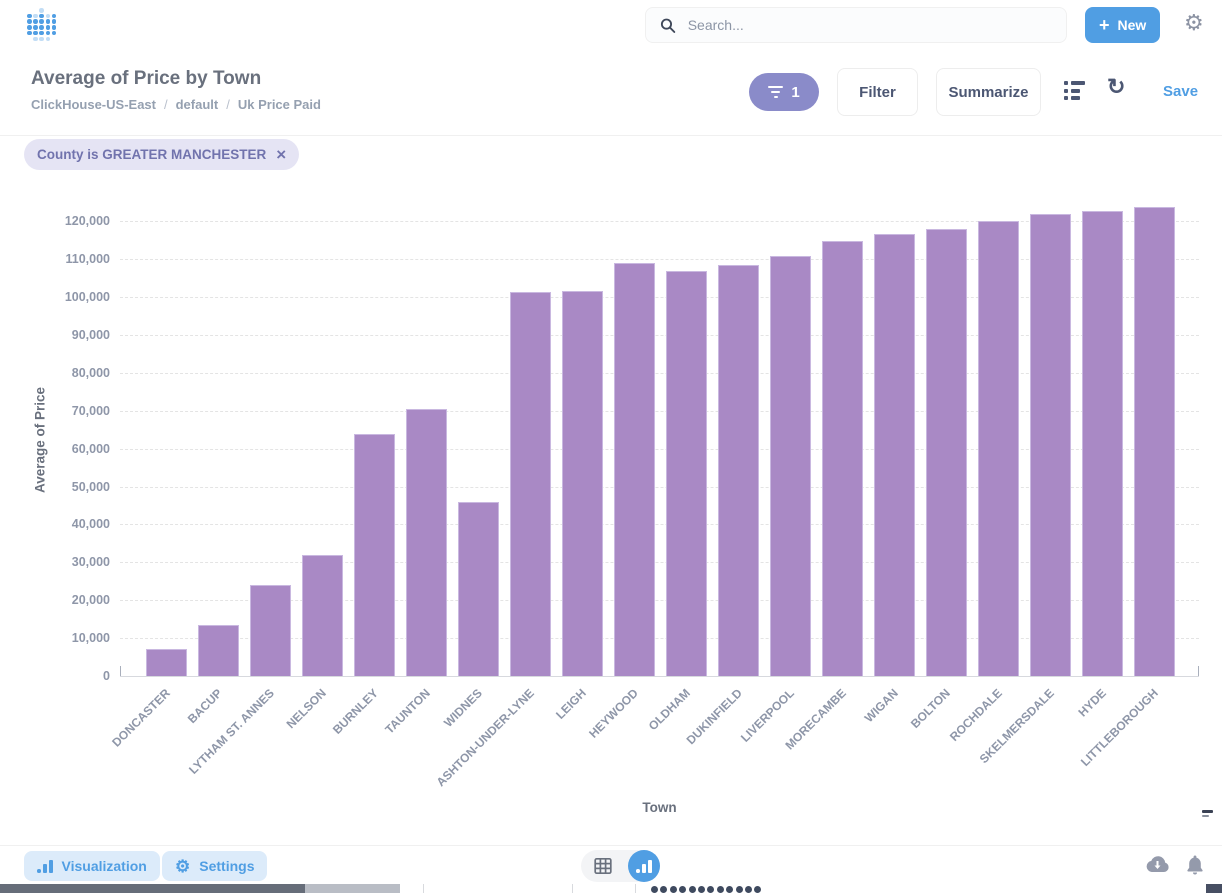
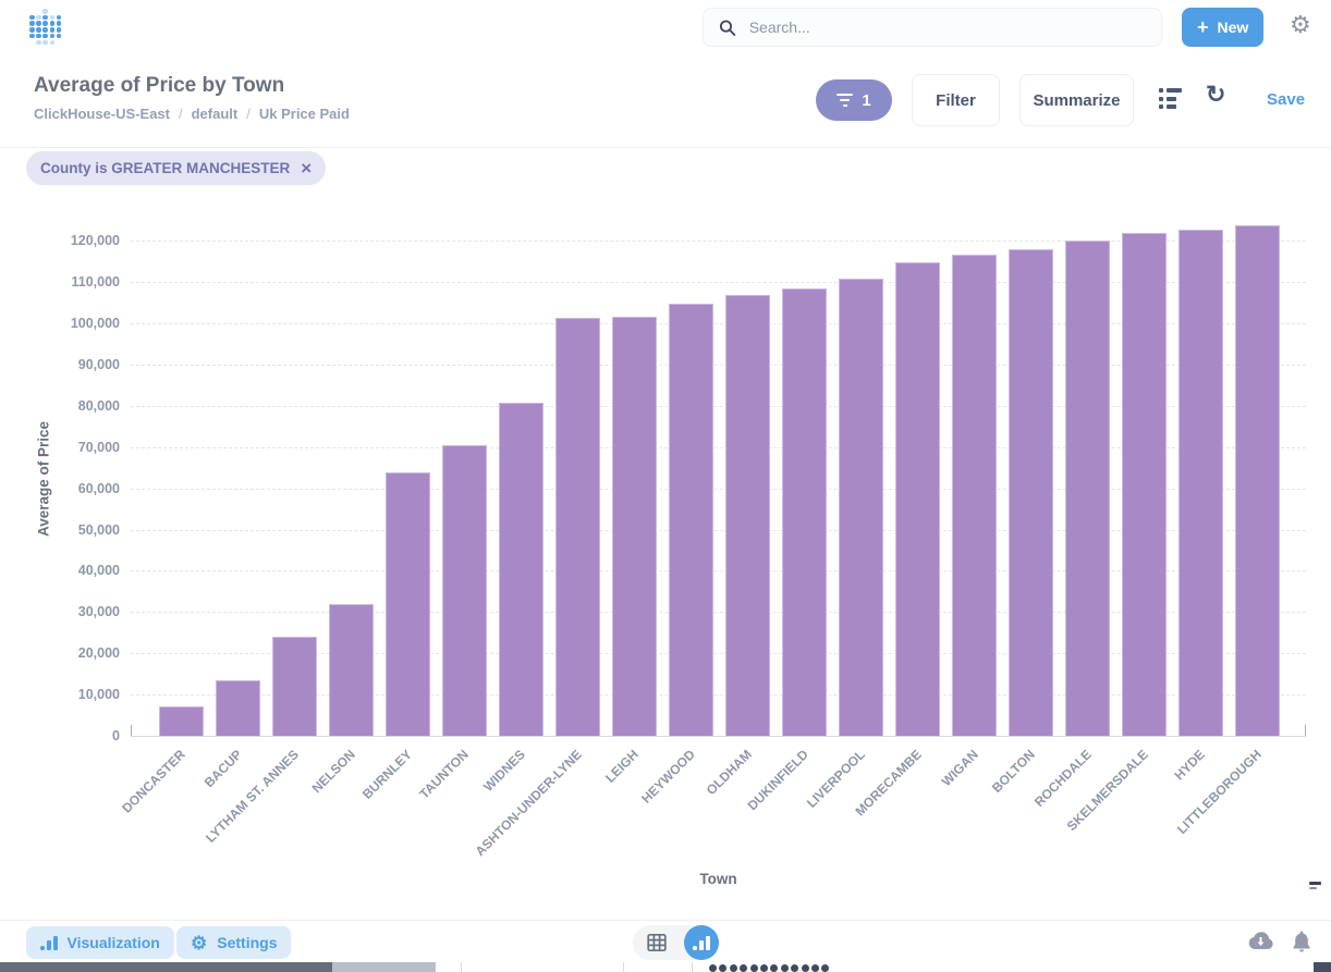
WIDNES: 46000 -> 81000
HEYWOOD: 109000 -> 105000
